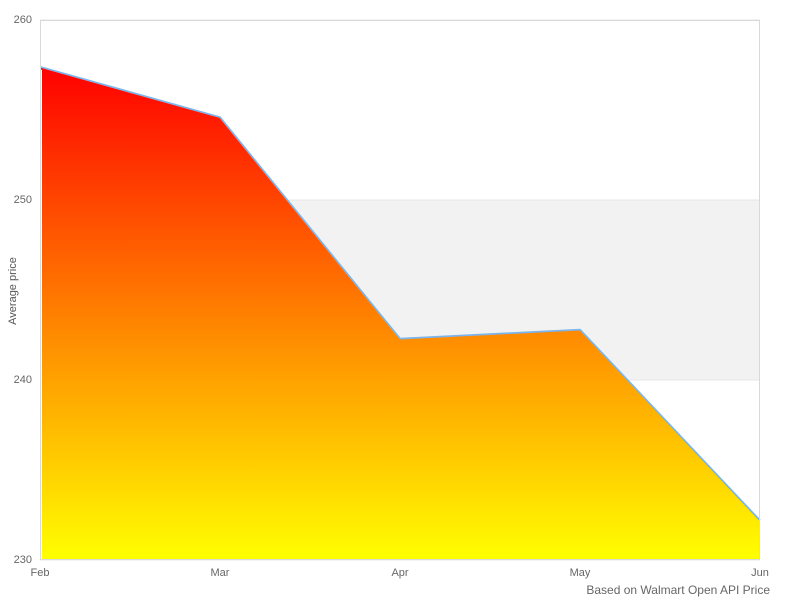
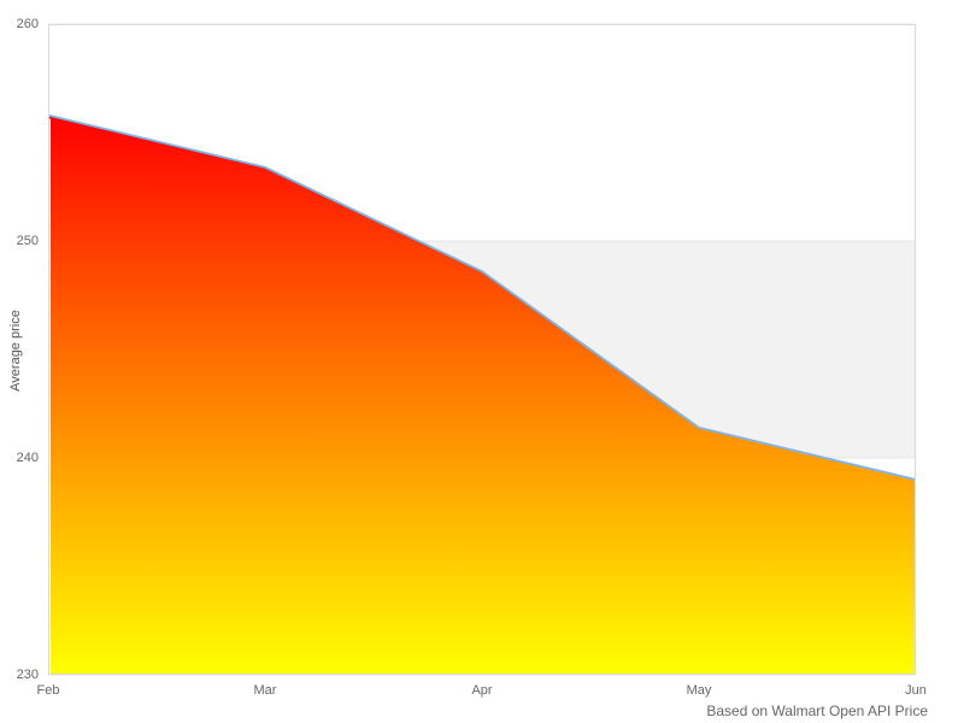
Feb: 257.4 -> 255.8
Mar: 254.6 -> 253.4
Apr: 242.3 -> 248.6
May: 242.8 -> 241.4
Jun: 232.2 -> 239.0
